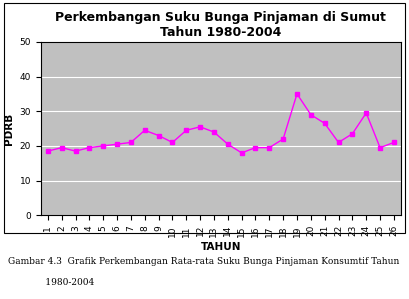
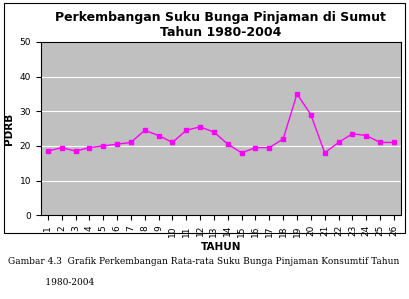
21: 26.5 -> 18.0
24: 29.5 -> 23.0
25: 19.5 -> 21.0
